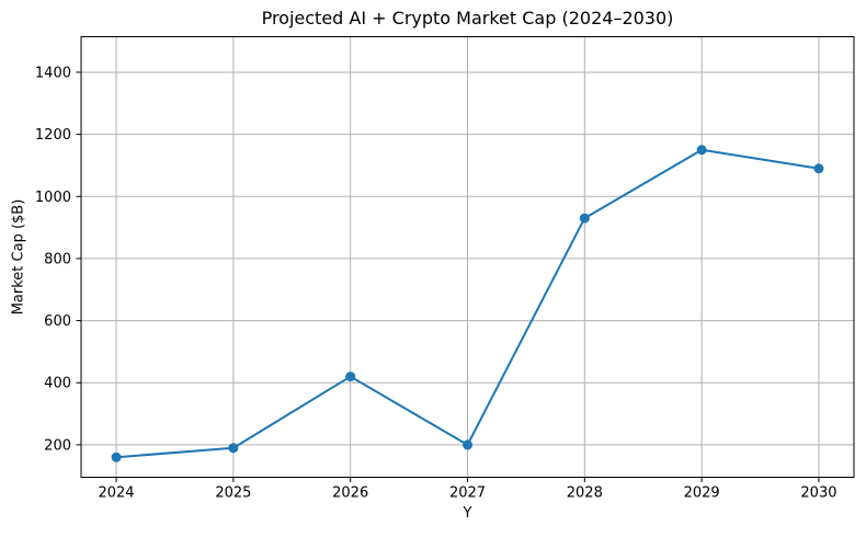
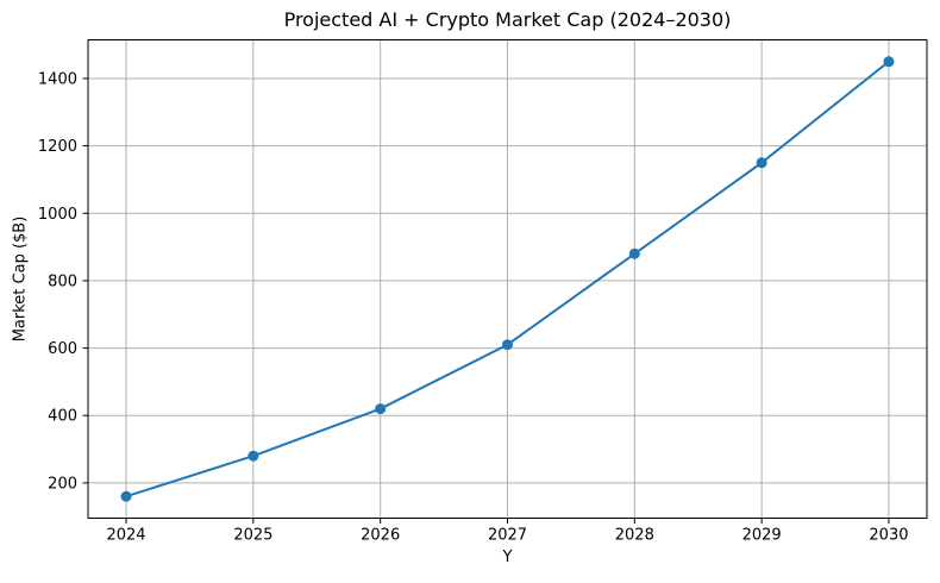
2025: 190 -> 280
2027: 200 -> 610
2028: 930 -> 880
2030: 1090 -> 1450
